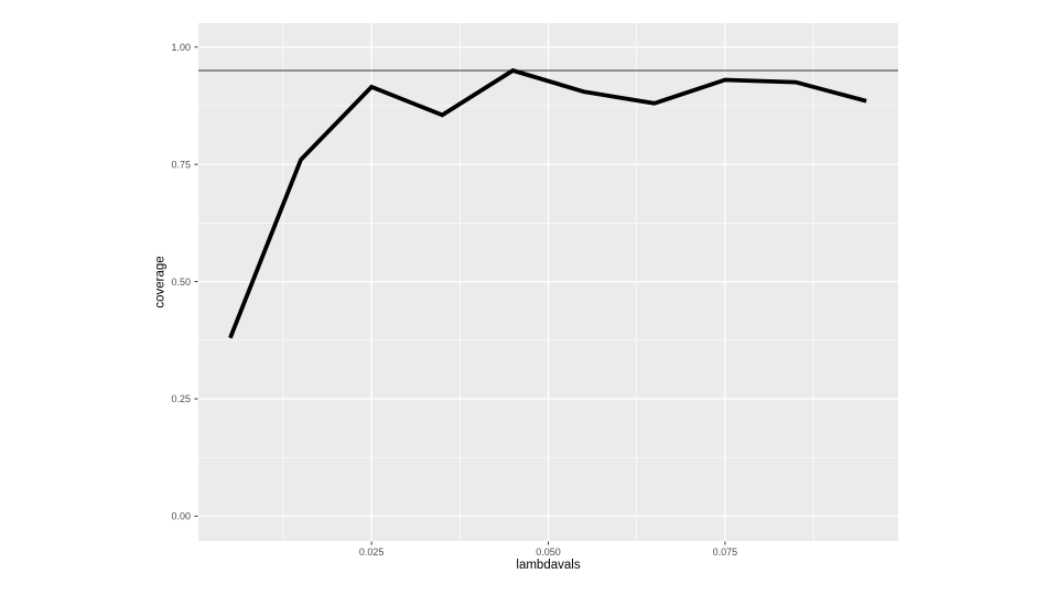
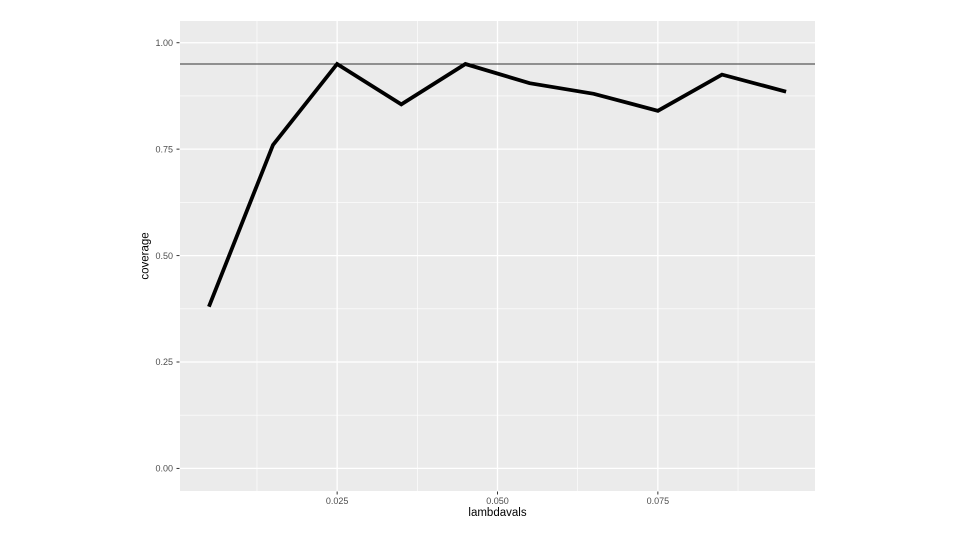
0.025: 0.92 -> 0.95
0.075: 0.93 -> 0.84
